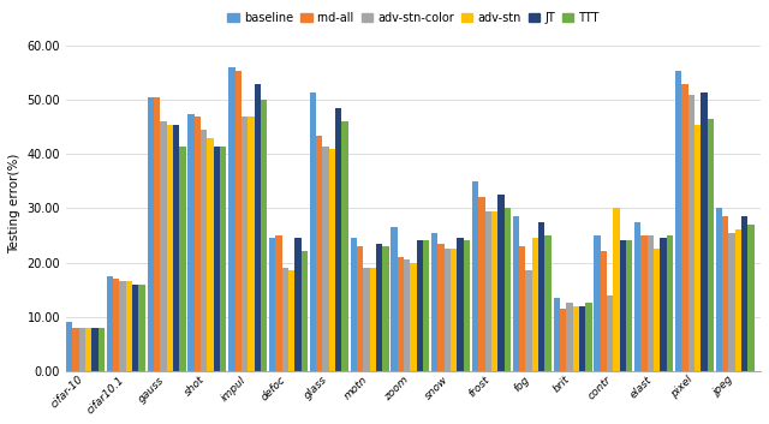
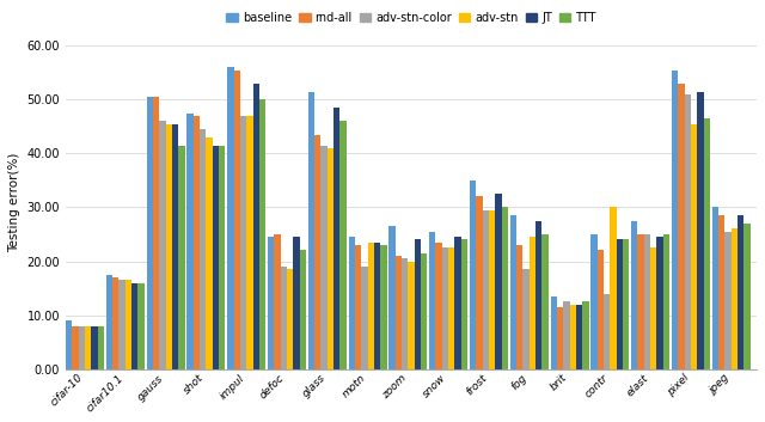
adv-stn/motn: 19.0 -> 23.5
TTT/zoom: 24.0 -> 21.5
